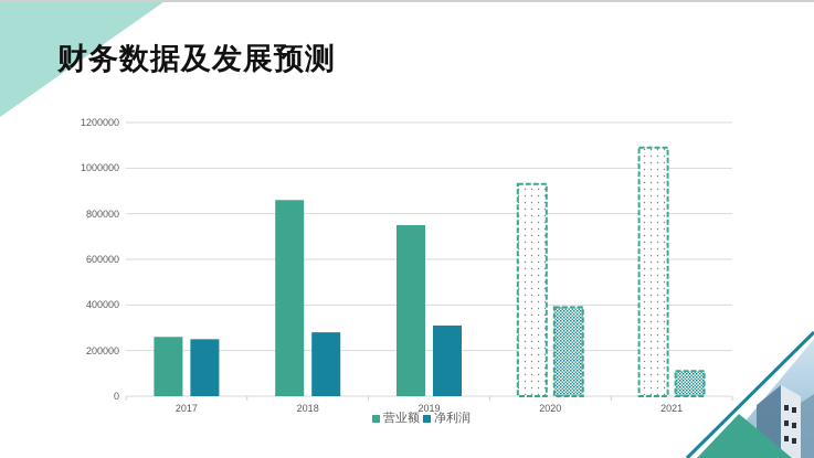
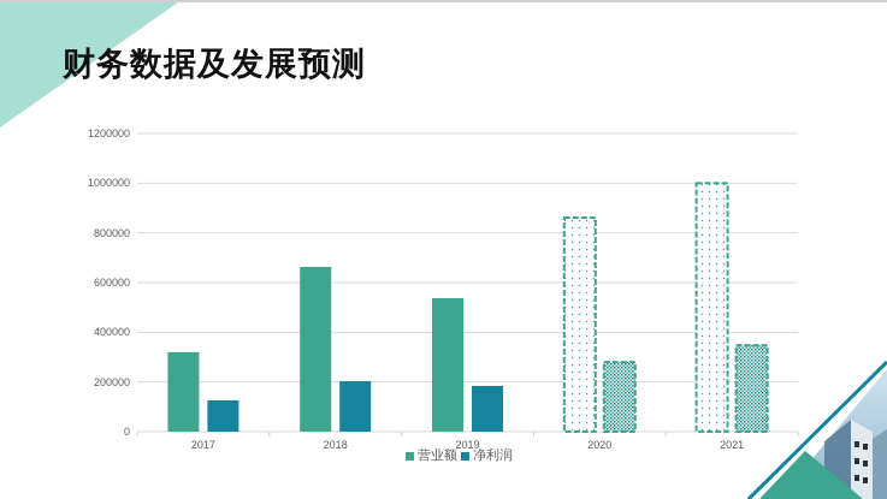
营业额/2017: 260000 -> 320000
净利润/2017: 250000 -> 130000
营业额/2018: 860000 -> 660000
净利润/2018: 280000 -> 200000
营业额/2019: 750000 -> 540000
净利润/2019: 310000 -> 180000
营业额/2020: 930000 -> 860000
净利润/2020: 390000 -> 280000
营业额/2021: 1090000 -> 1000000
净利润/2021: 110000 -> 350000
